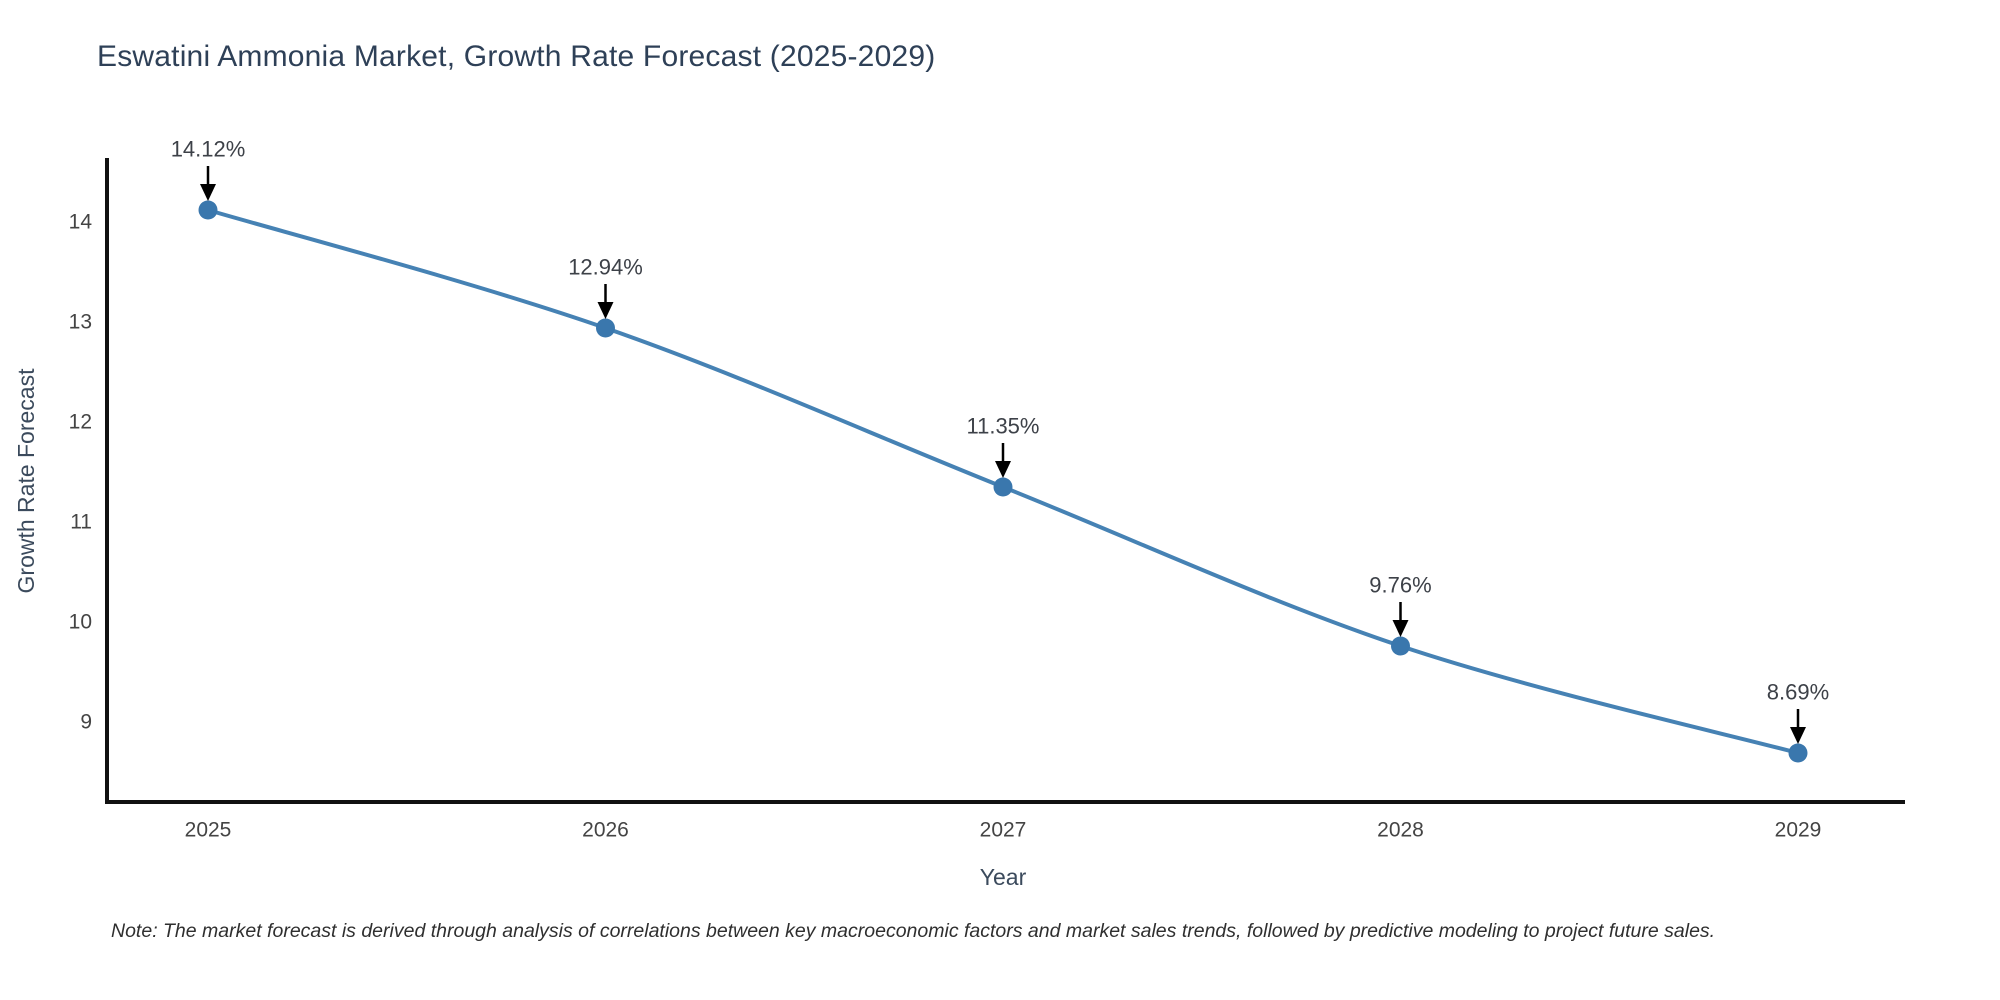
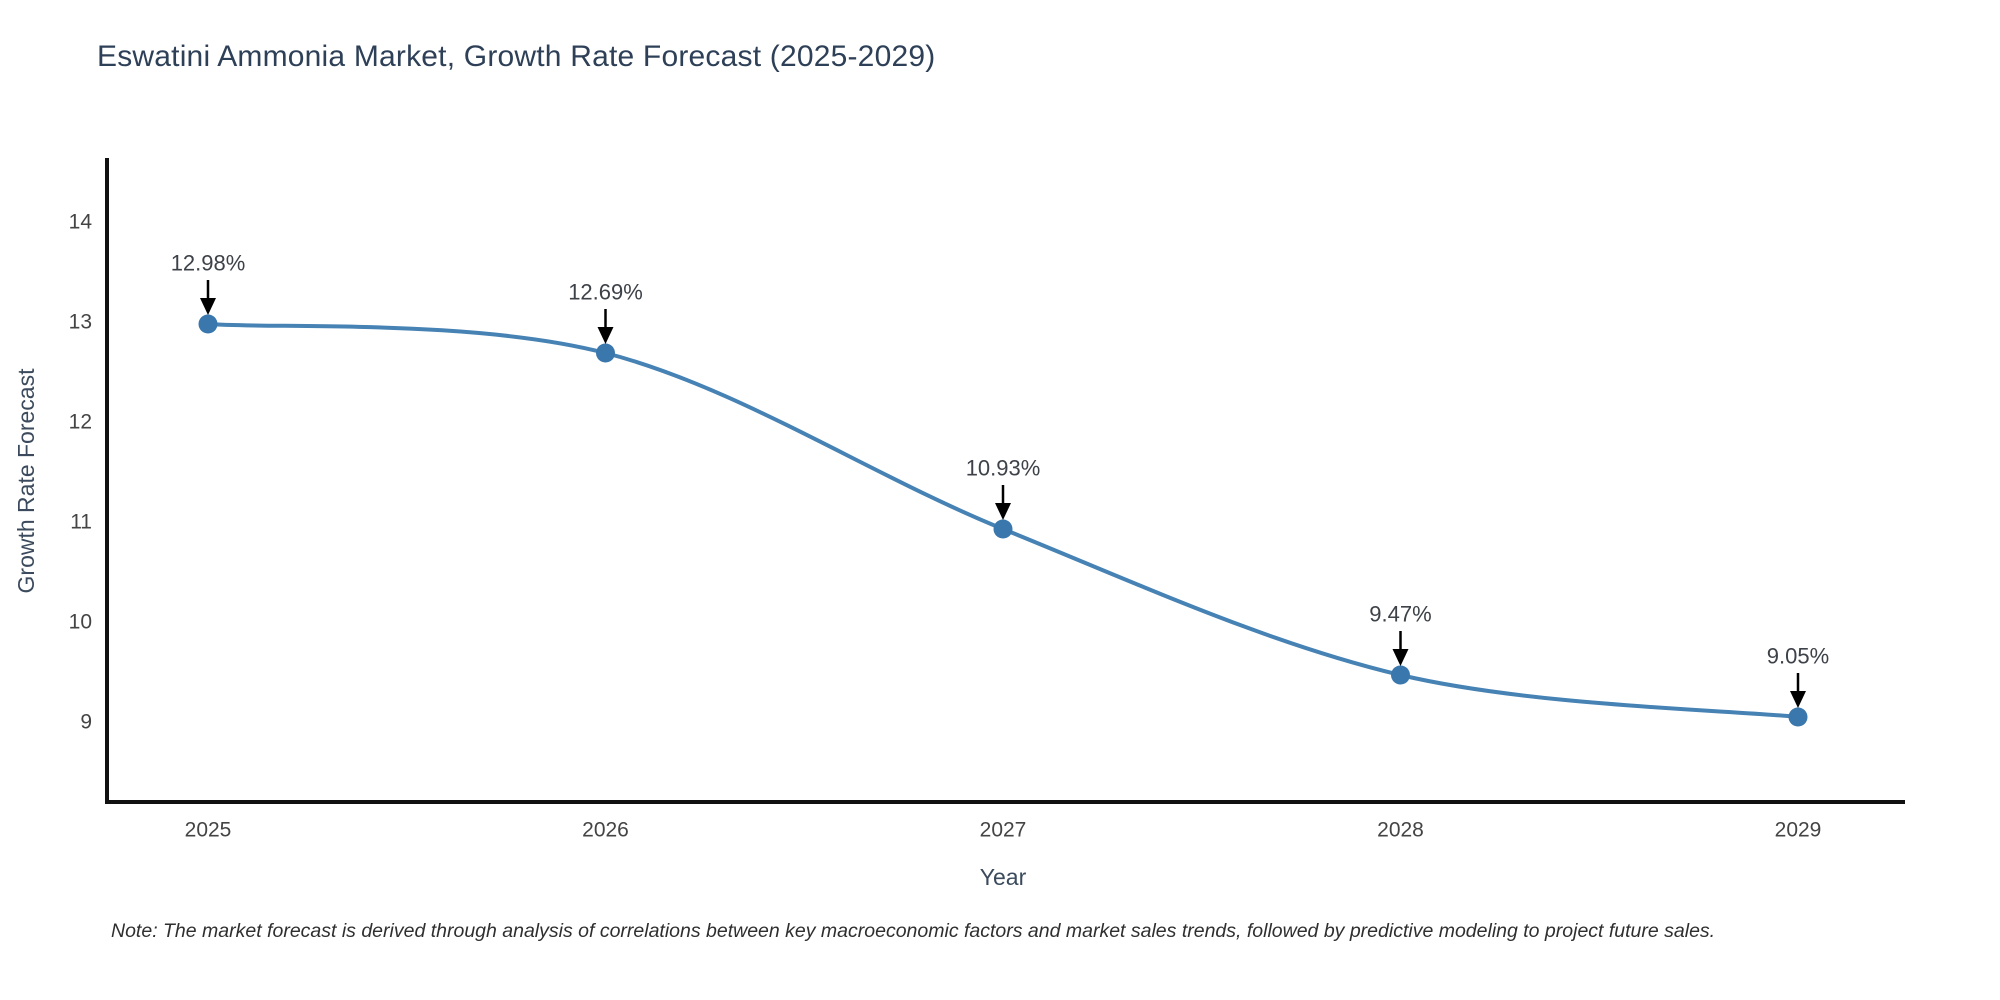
2025: 14.12% -> 12.98%
2026: 12.94% -> 12.69%
2027: 11.35% -> 10.93%
2028: 9.76% -> 9.47%
2029: 8.69% -> 9.05%
